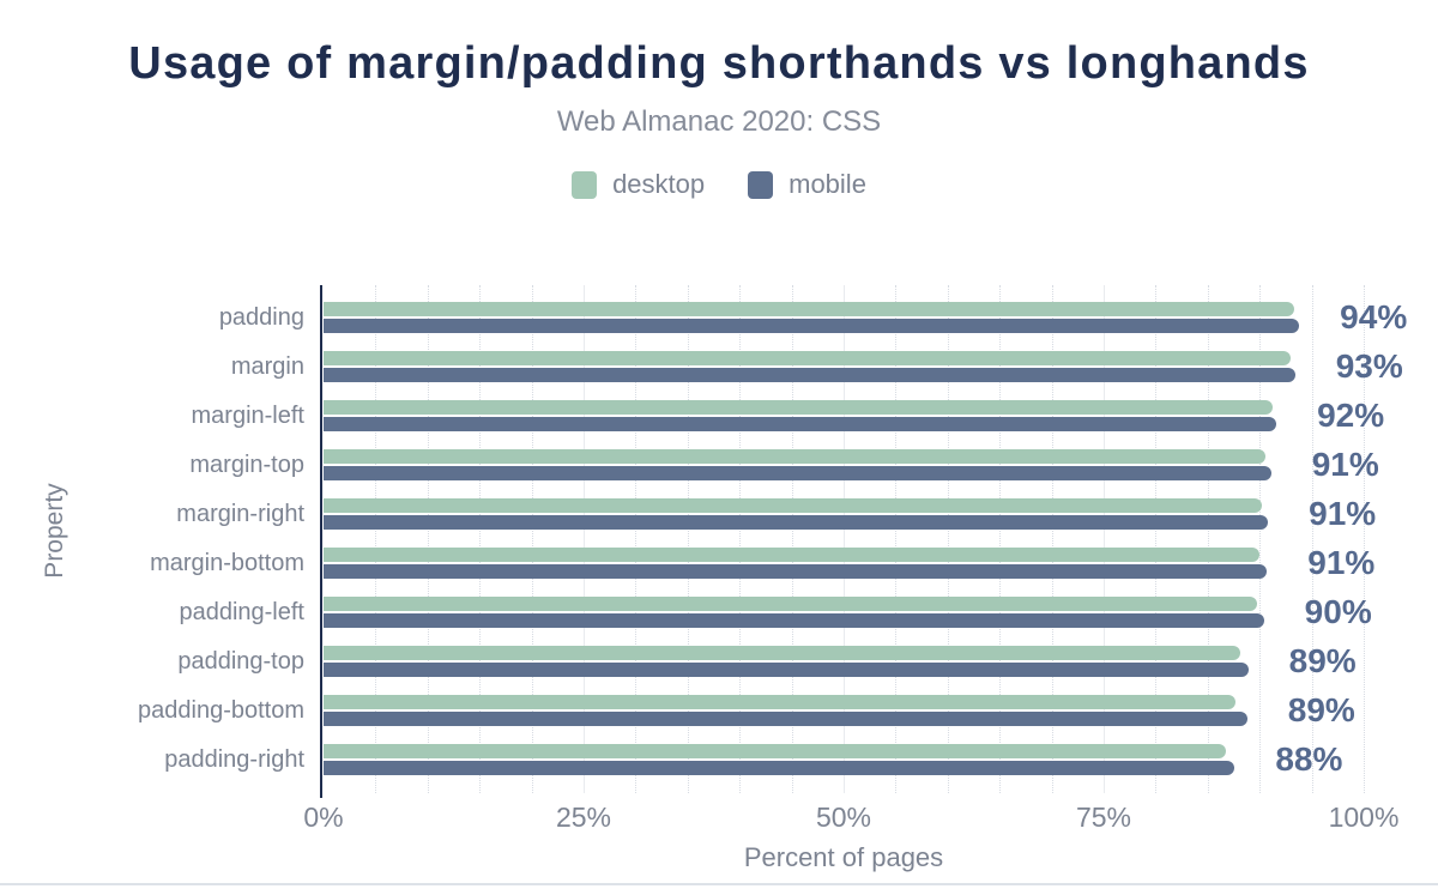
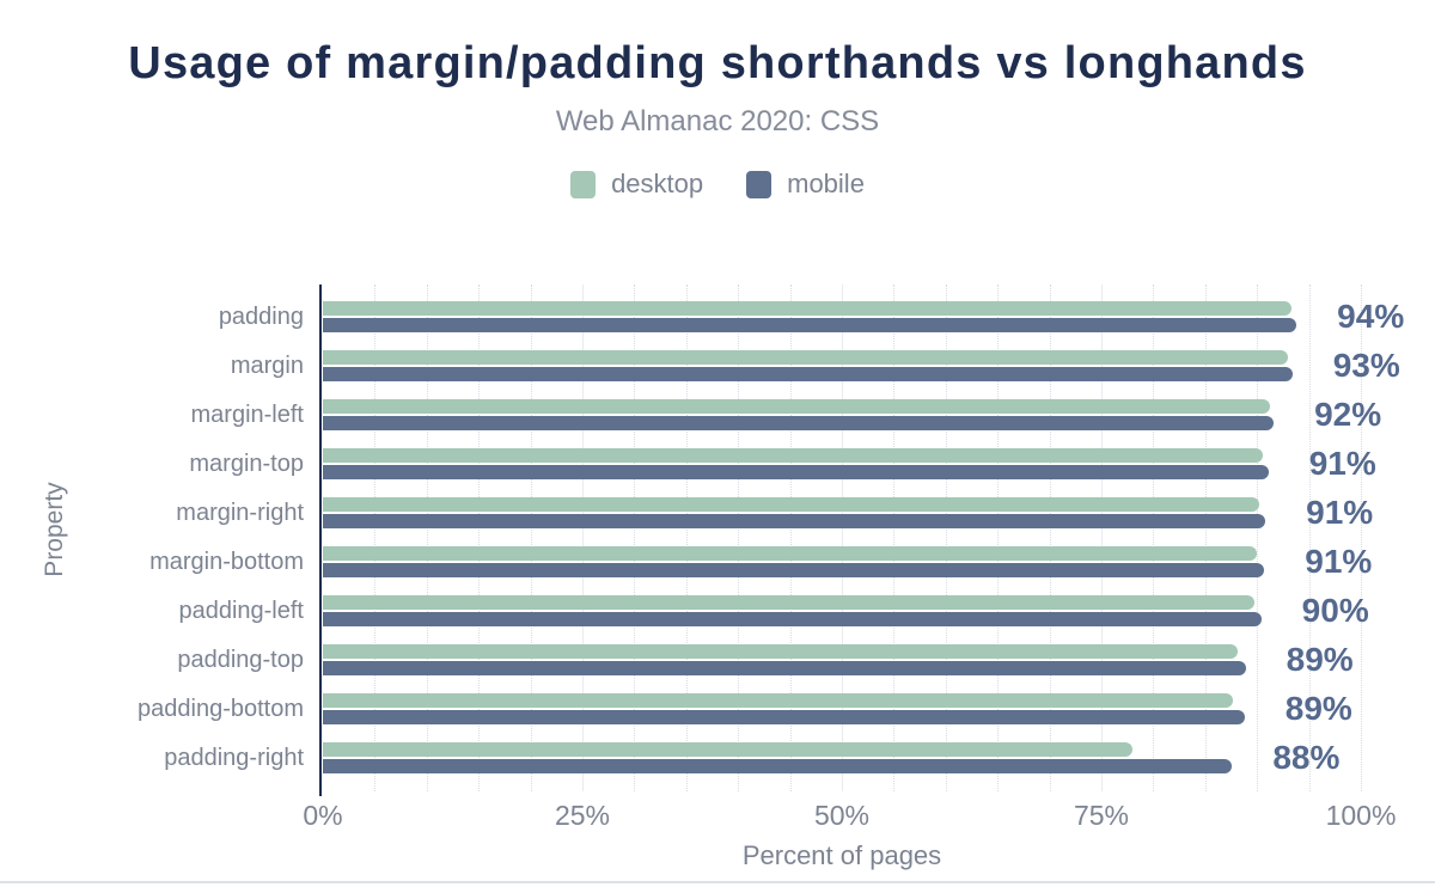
desktop/padding-right: 87% -> 78%
